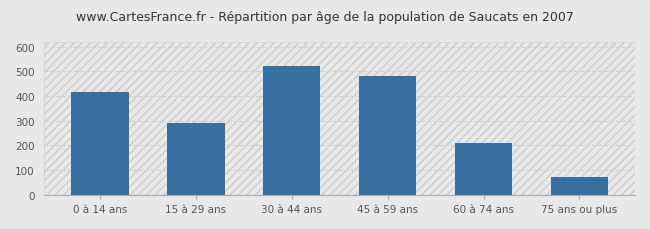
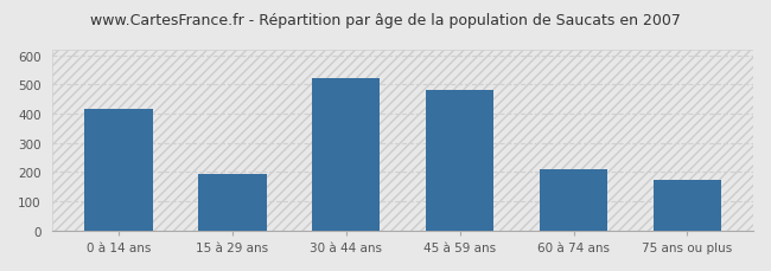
15 à 29 ans: 289 -> 195
75 ans ou plus: 71 -> 175
